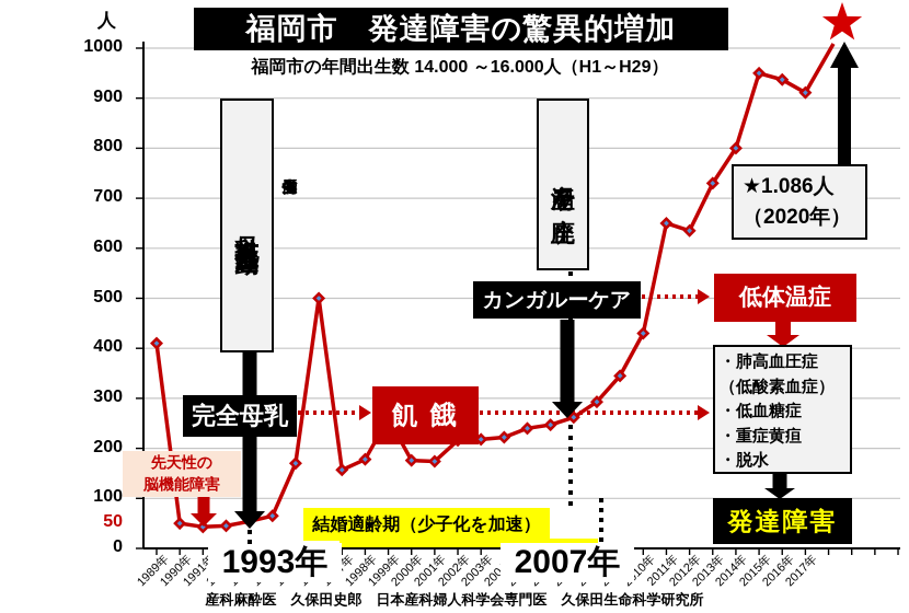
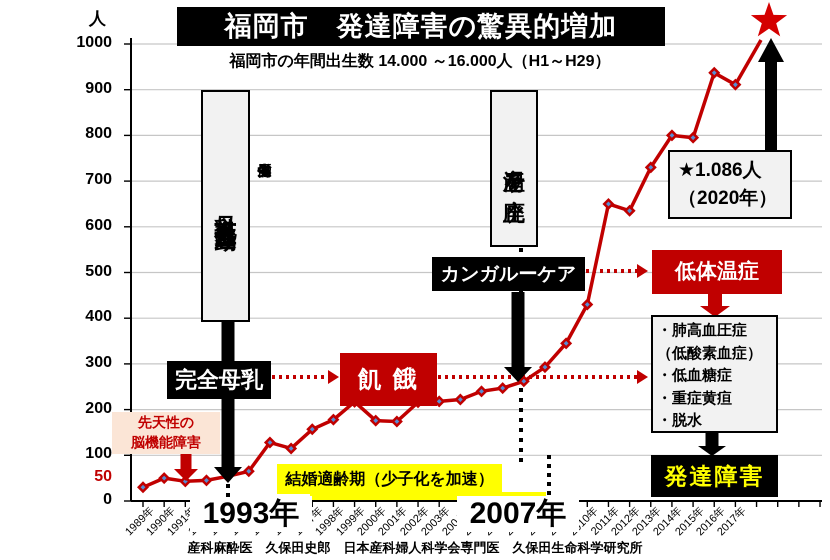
1989年: 410 -> 30
1995年: 170 -> 130
1996年: 500 -> 120
1999年: 260 -> 220
2015年: 950 -> 800
